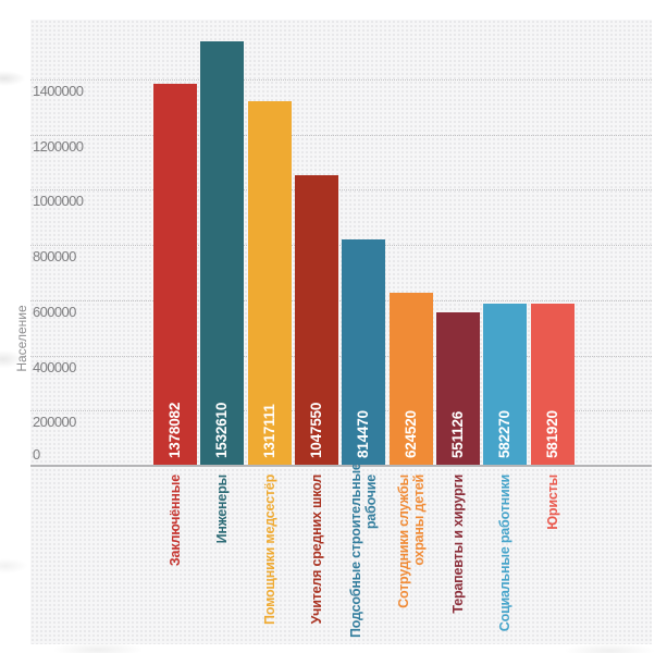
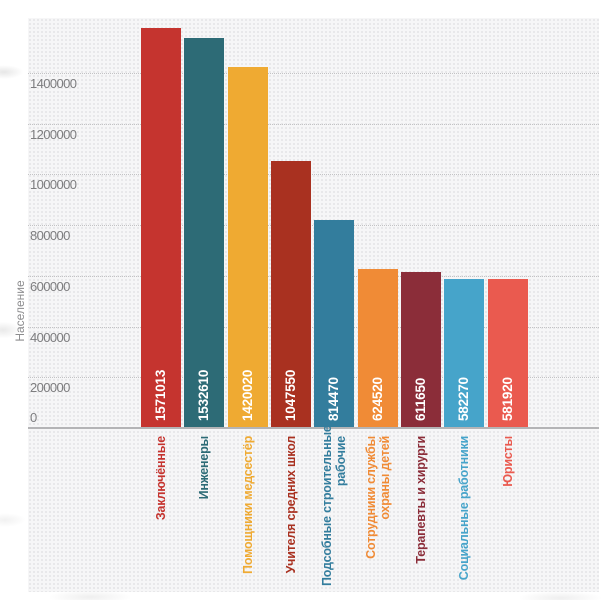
Заключённые: 1378082 -> 1571013
Помощники медсестёр: 1317111 -> 1420020
Терапевты и хирурги: 551126 -> 611650
